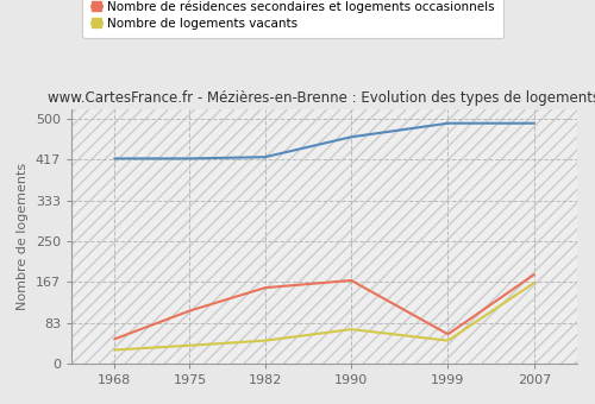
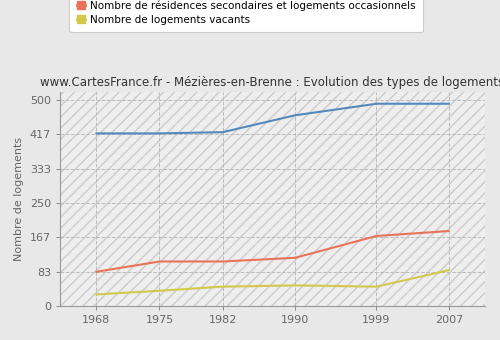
Nombre de résidences secondaires et logements occasionnels/1968: 50 -> 83
Nombre de résidences secondaires et logements occasionnels/1982: 155 -> 108
Nombre de résidences secondaires et logements occasionnels/1990: 170 -> 117
Nombre de logements vacants/1990: 70 -> 50
Nombre de résidences secondaires et logements occasionnels/1999: 60 -> 170
Nombre de logements vacants/2007: 165 -> 87
